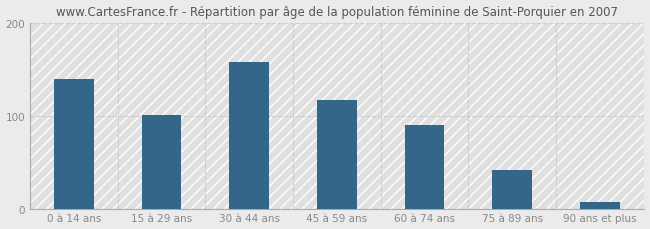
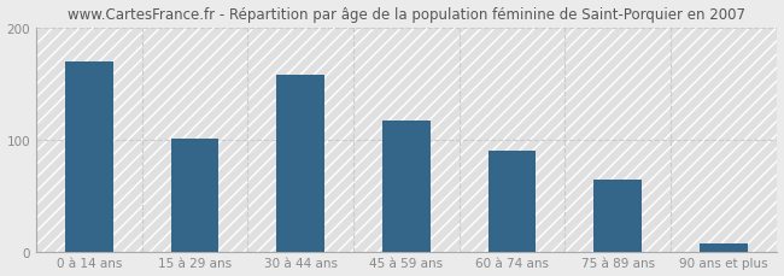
0 à 14 ans: 140 -> 170
75 à 89 ans: 42 -> 64
